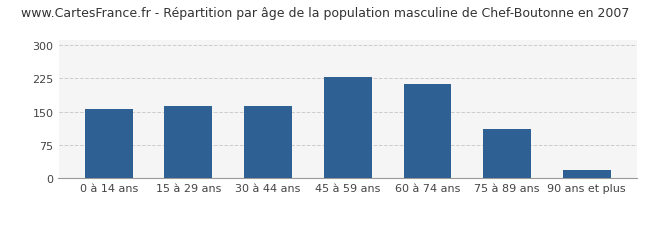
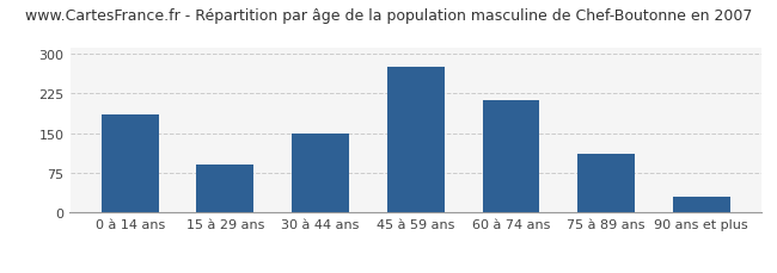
0 à 14 ans: 157 -> 185
15 à 29 ans: 162 -> 90
30 à 44 ans: 162 -> 150
45 à 59 ans: 227 -> 275
90 ans et plus: 18 -> 30
